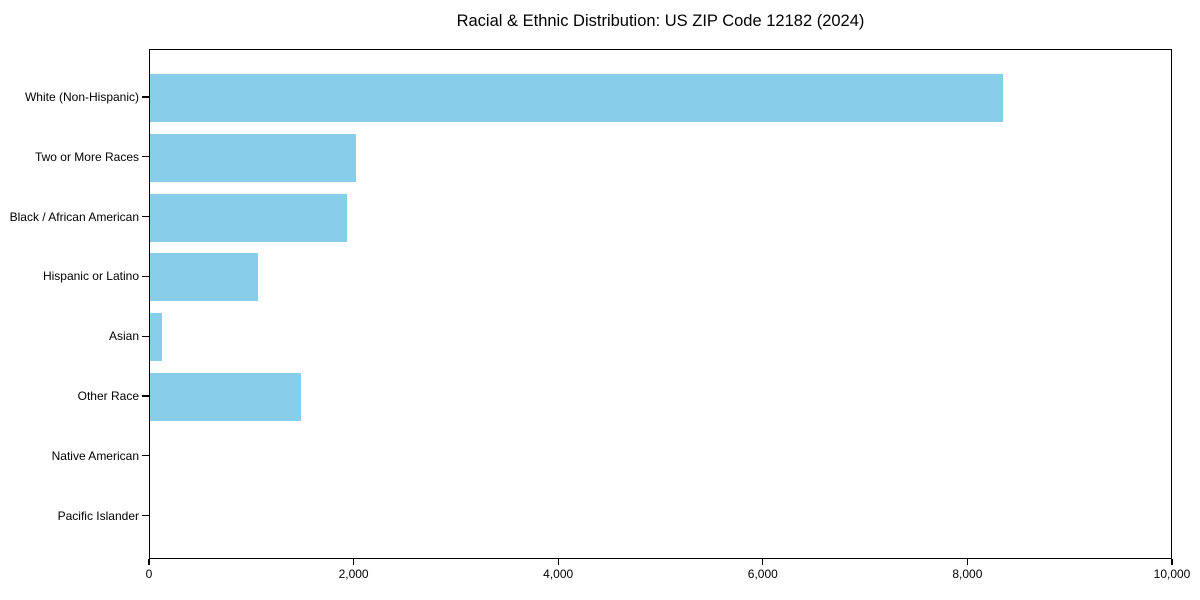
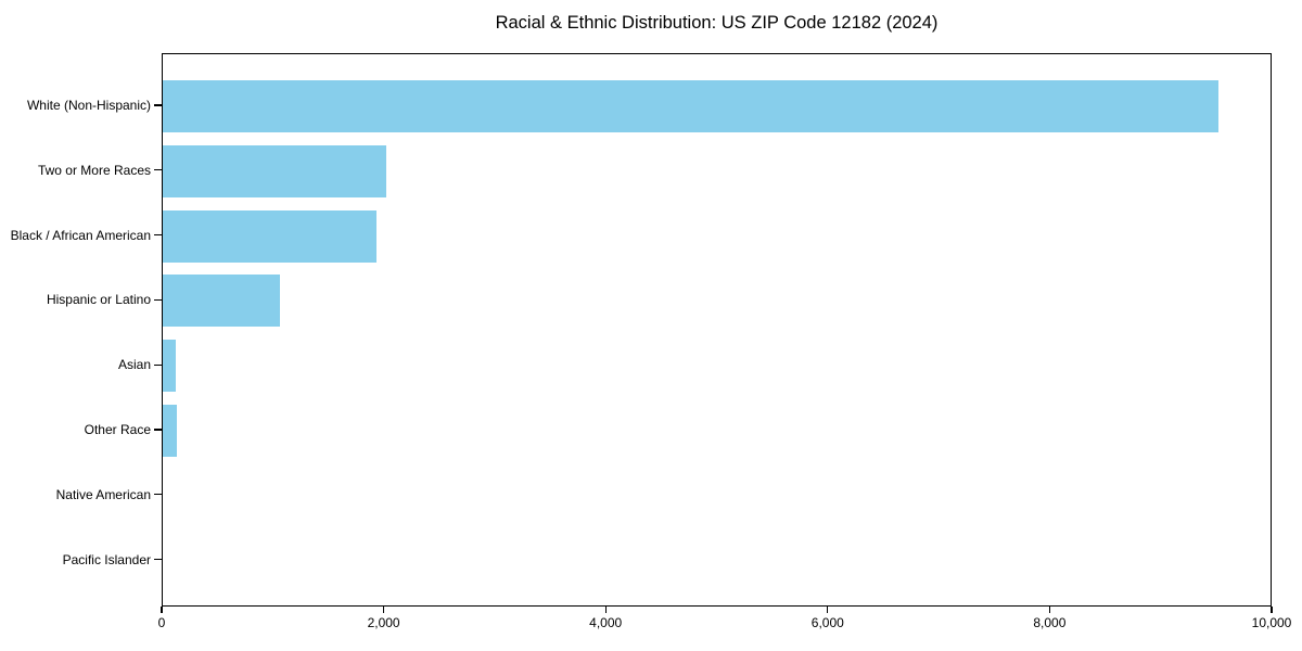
White (Non-Hispanic): 8350 -> 9530
Other Race: 1480 -> 130
